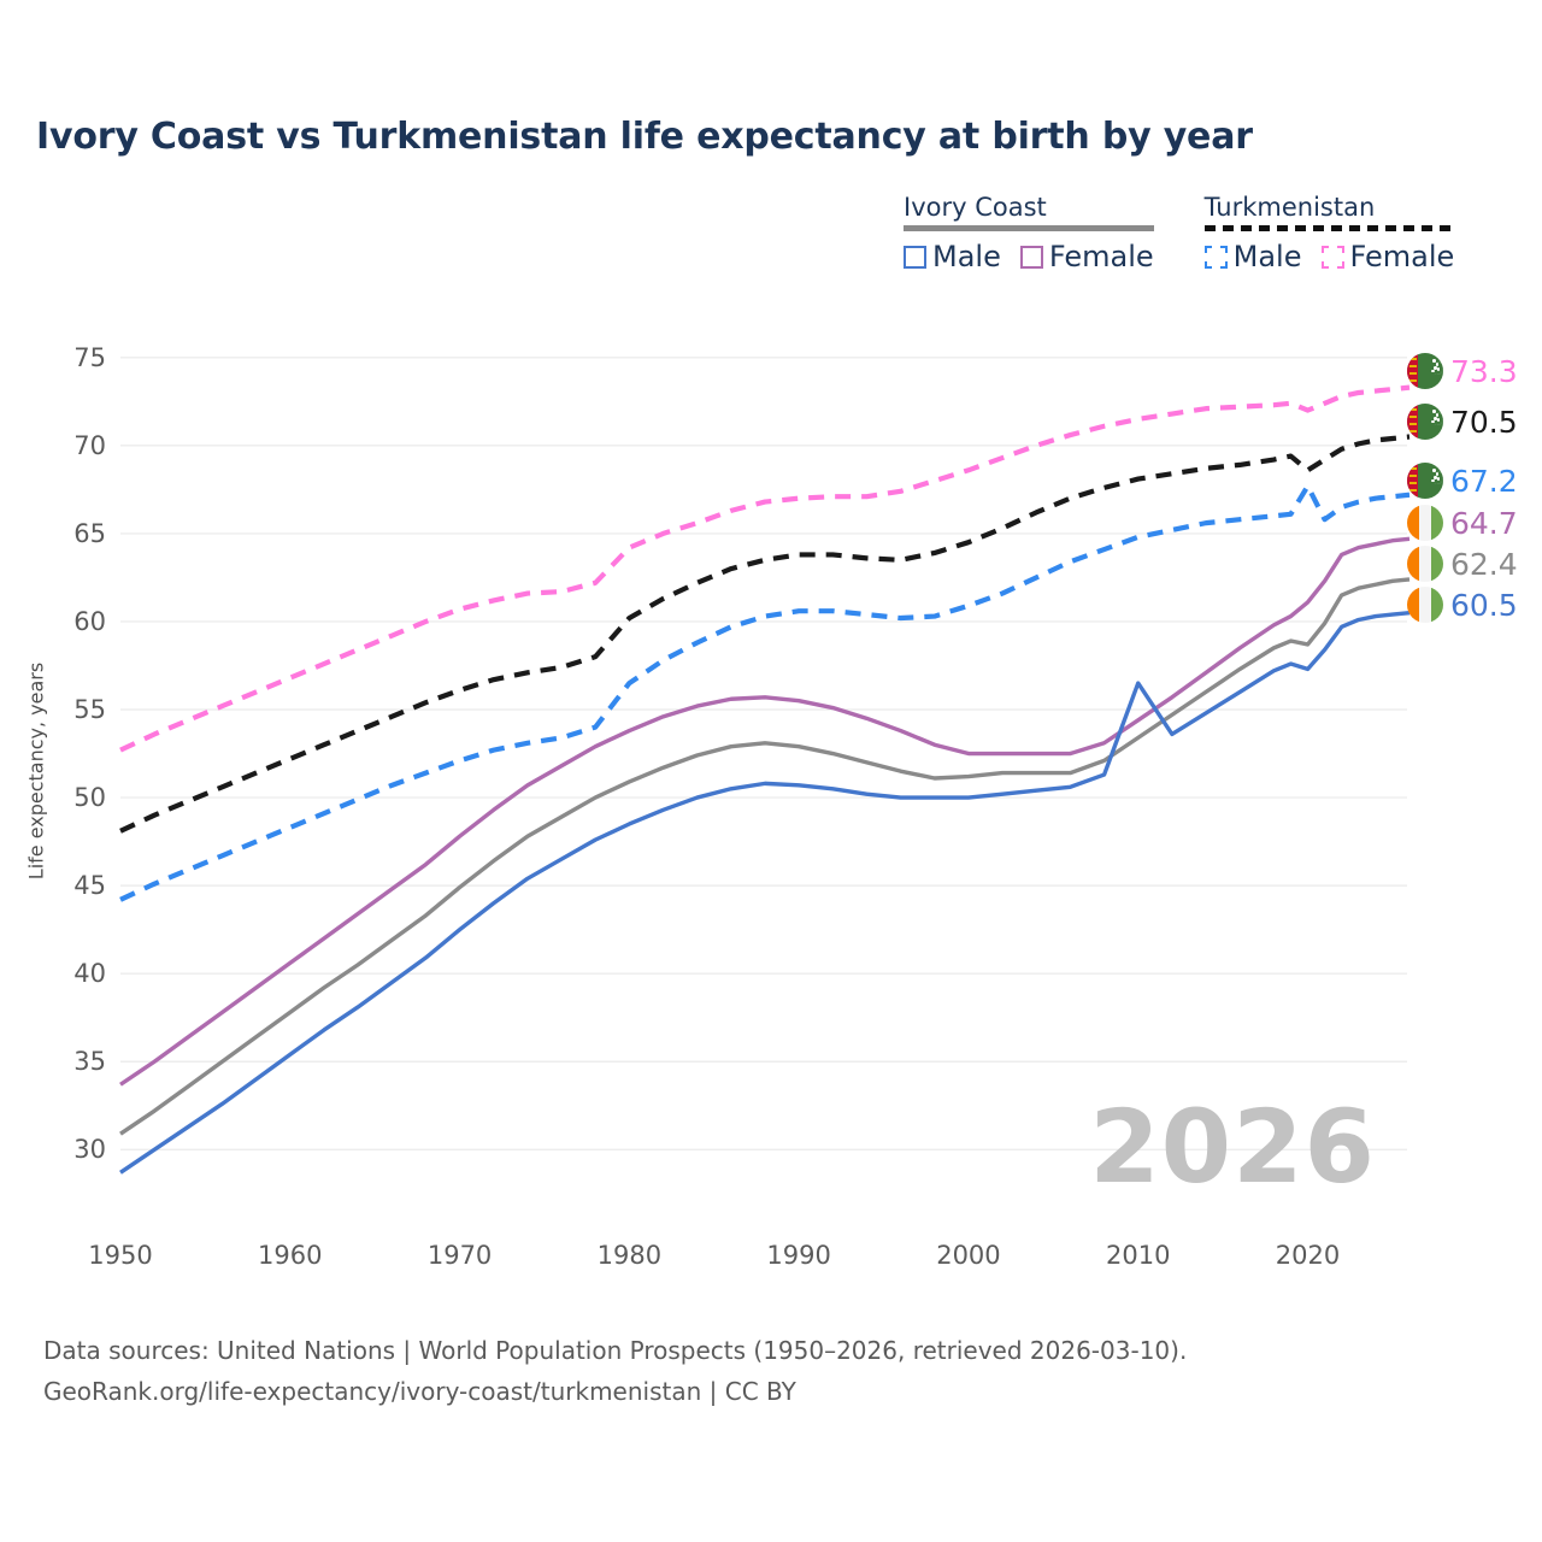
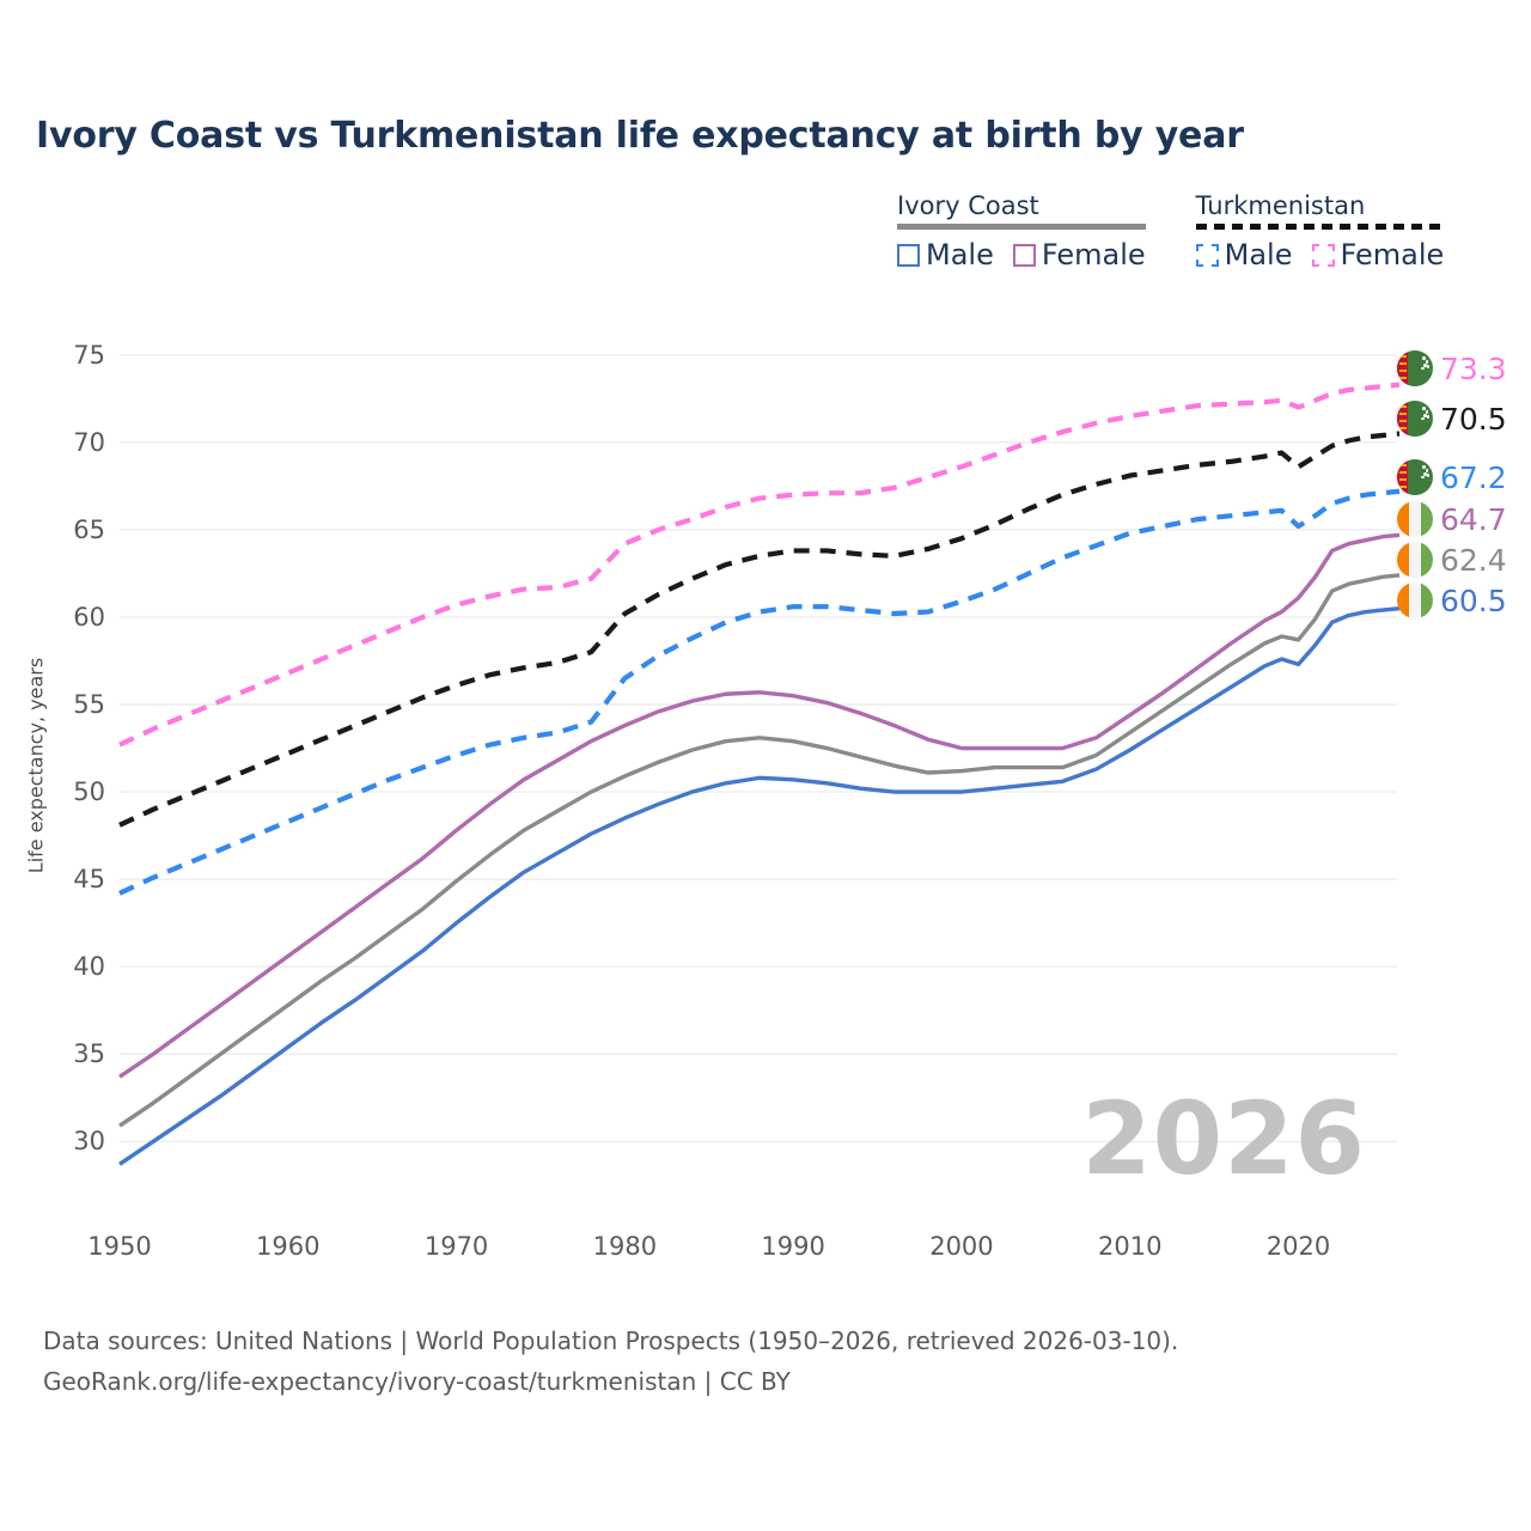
Ivory Coast Male/2010: 56.5 -> 52.4
Turkmenistan Male/2020: 67.7 -> 65.2
